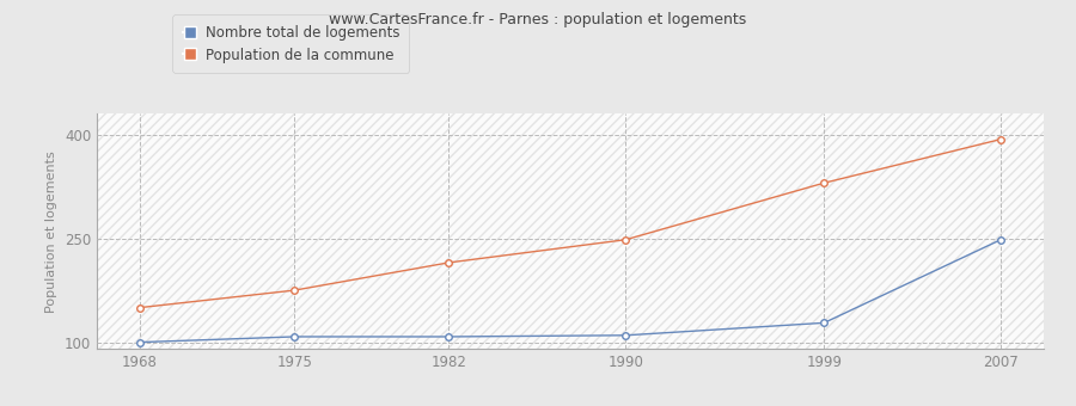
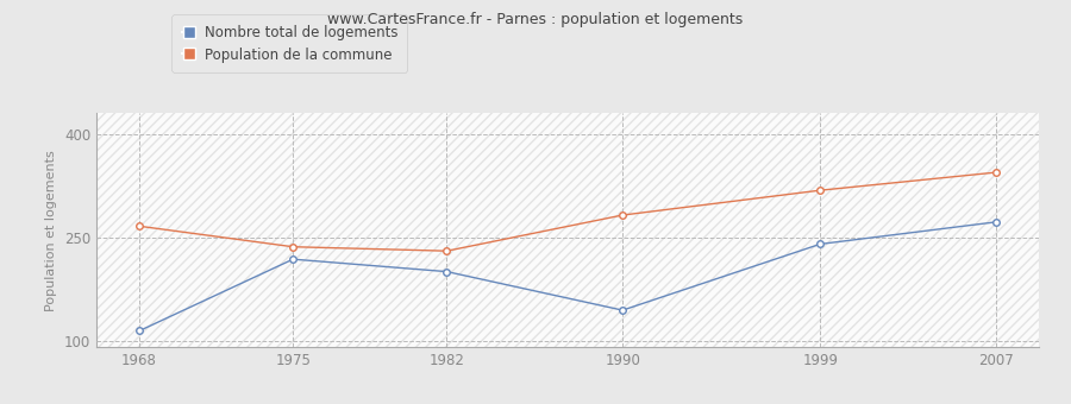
Nombre total de logements/1968: 100 -> 114
Population de la commune/1968: 150 -> 266
Nombre total de logements/1975: 108 -> 218
Population de la commune/1975: 175 -> 236
Nombre total de logements/1982: 108 -> 200
Population de la commune/1982: 215 -> 230
Nombre total de logements/1990: 110 -> 144
Population de la commune/1990: 248 -> 282
Nombre total de logements/1999: 128 -> 240
Population de la commune/1999: 330 -> 318
Nombre total de logements/2007: 248 -> 272
Population de la commune/2007: 393 -> 344
